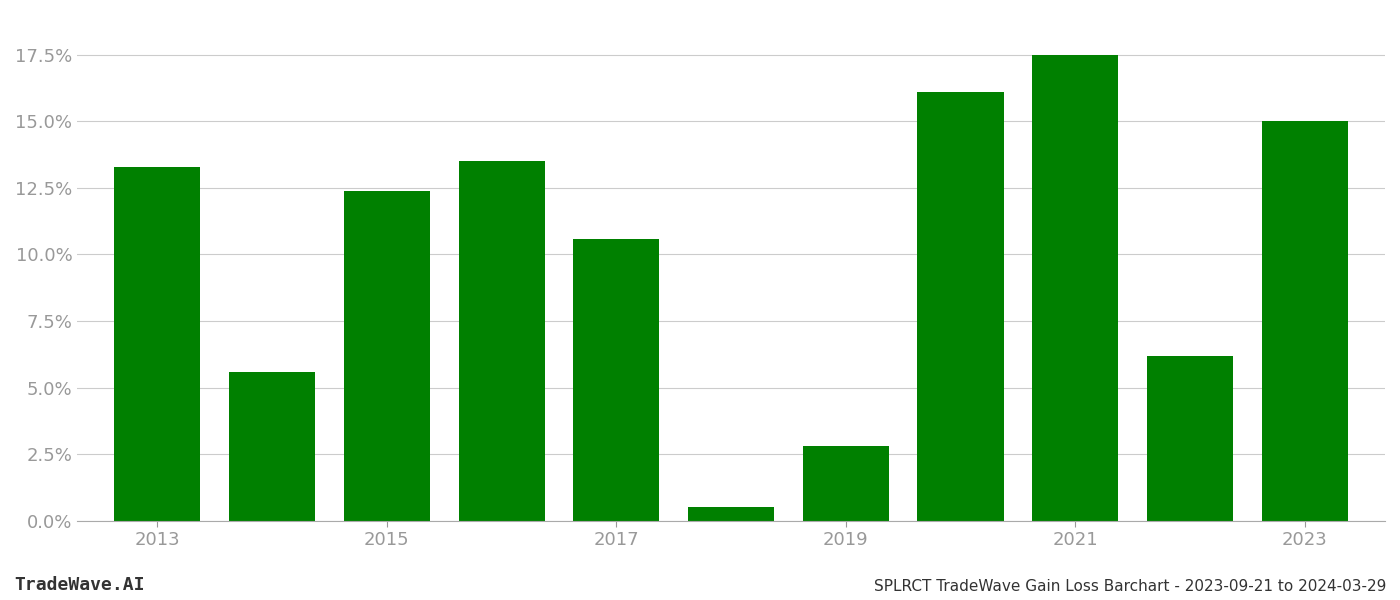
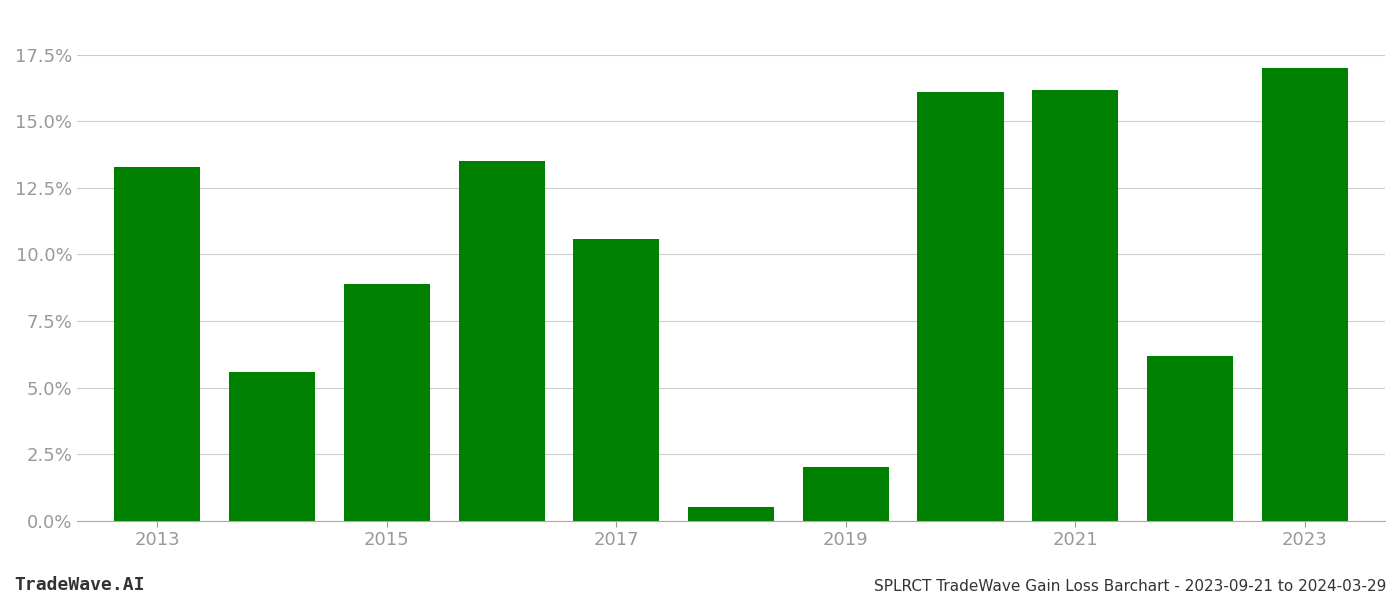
2015: 12.4% -> 8.9%
2019: 2.8% -> 2.0%
2021: 17.5% -> 16.2%
2023: 15.0% -> 17.0%
